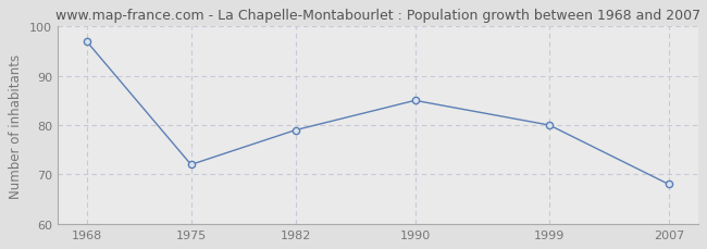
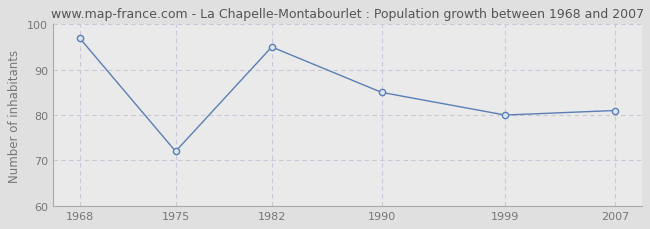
1982: 79 -> 95
2007: 68 -> 81
